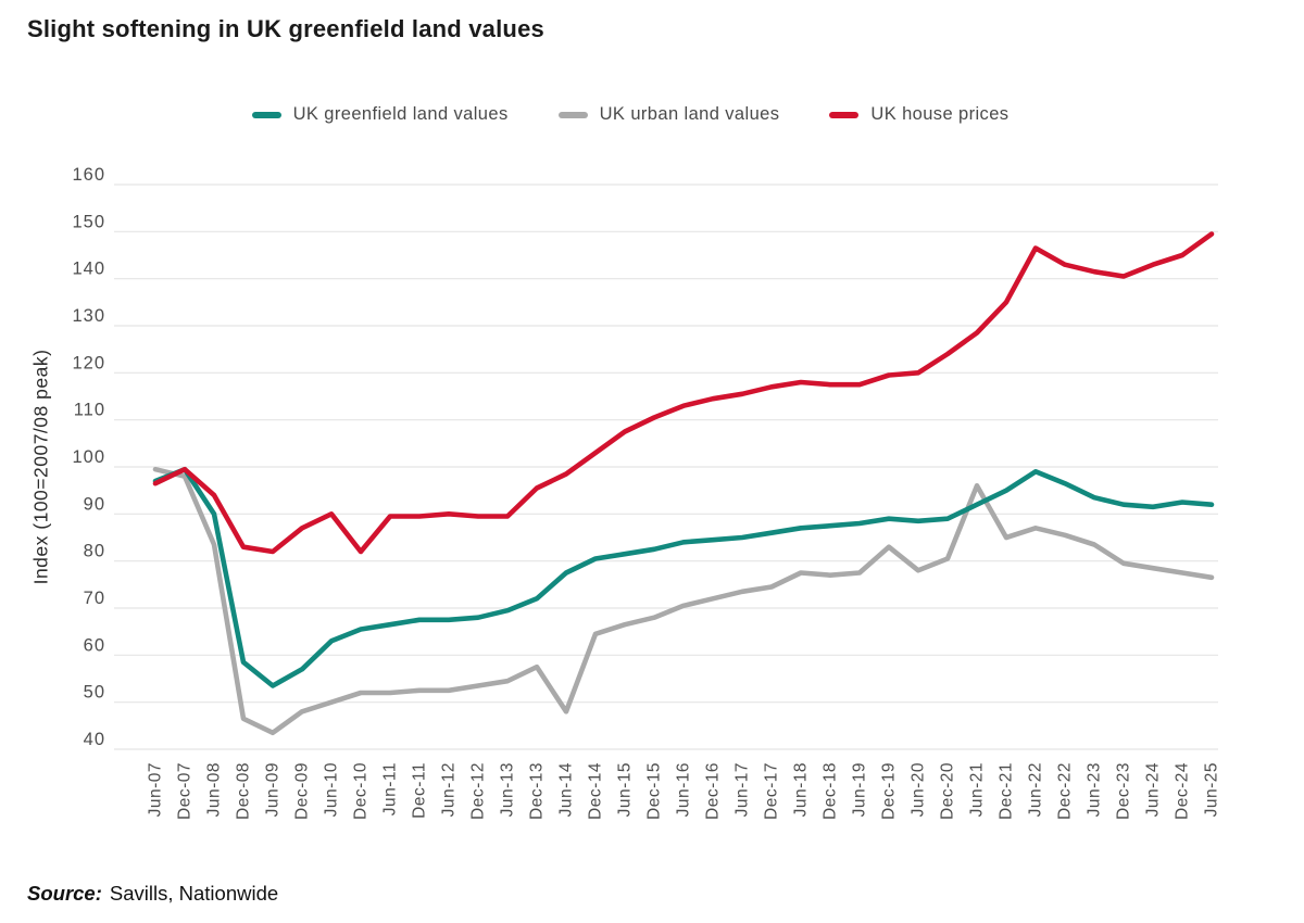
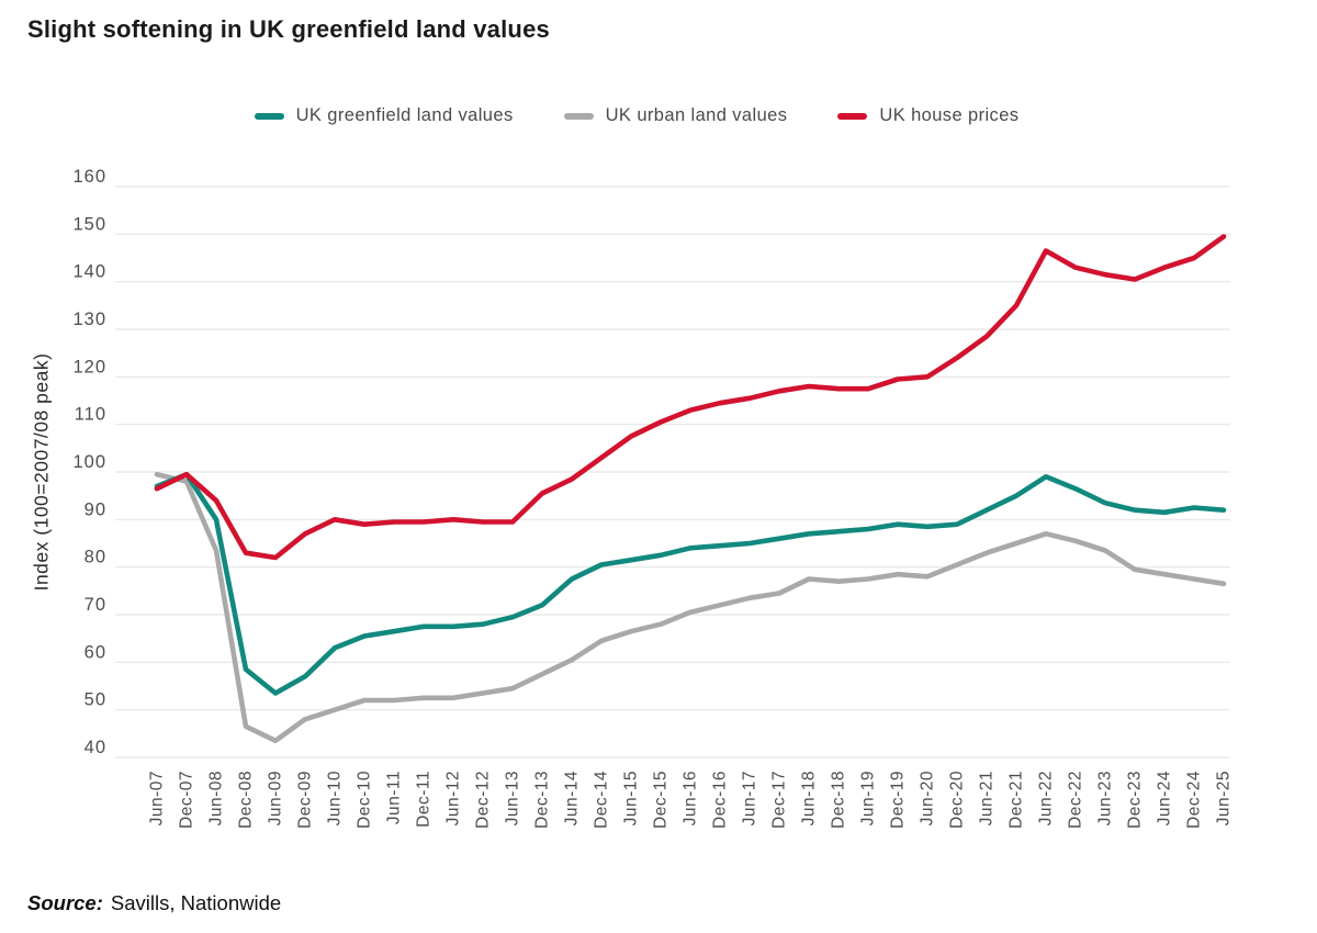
UK house prices/Dec-10: 82 -> 89
UK urban land values/Jun-14: 48 -> 60
UK urban land values/Dec-19: 83 -> 78
UK urban land values/Jun-21: 96 -> 83
